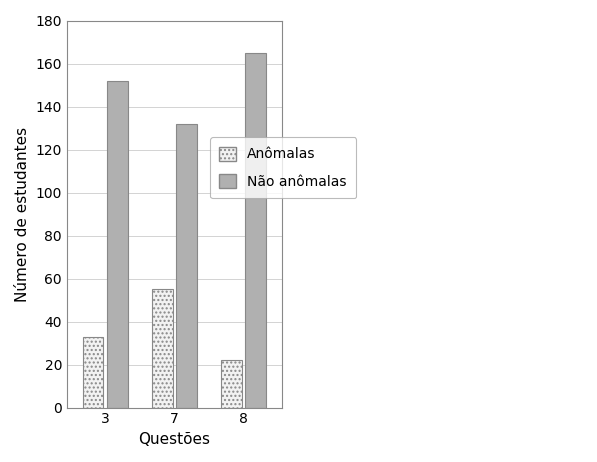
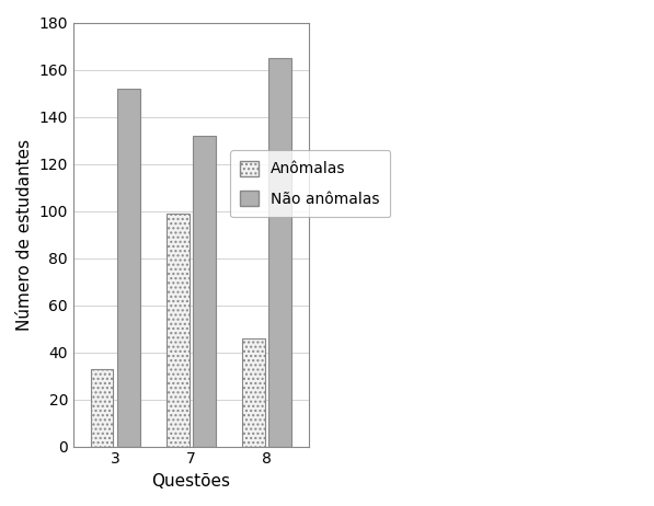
Anômalas/7: 55 -> 99
Anômalas/8: 22 -> 46
